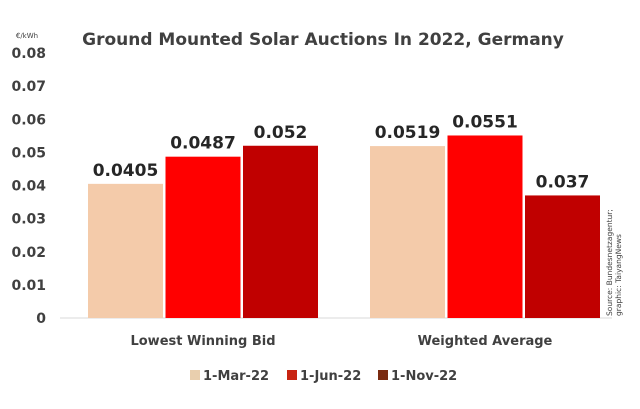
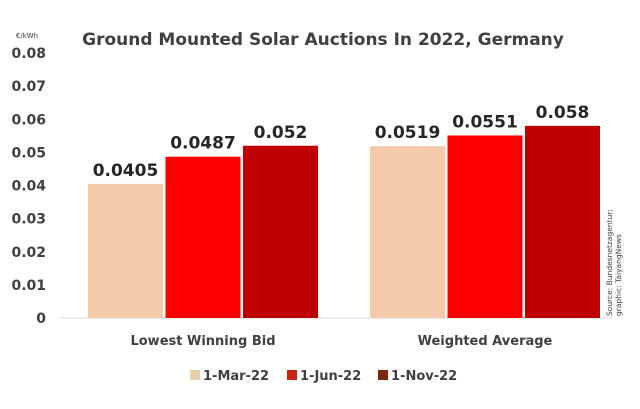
1-Nov-22/Weighted Average: 0.037 -> 0.058
